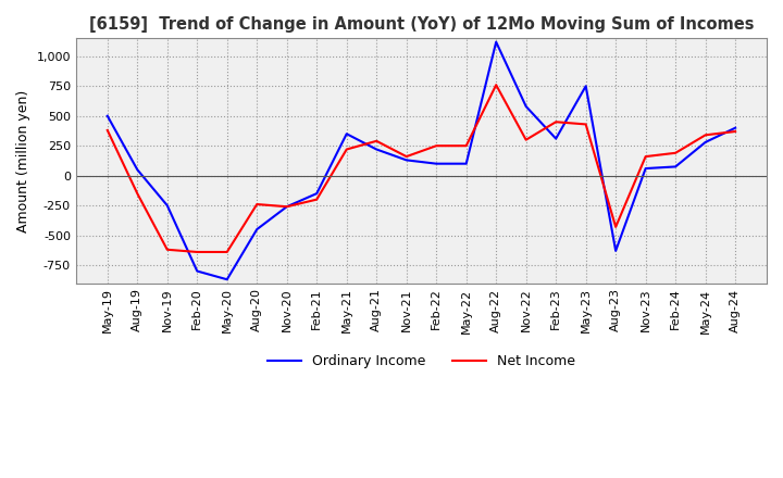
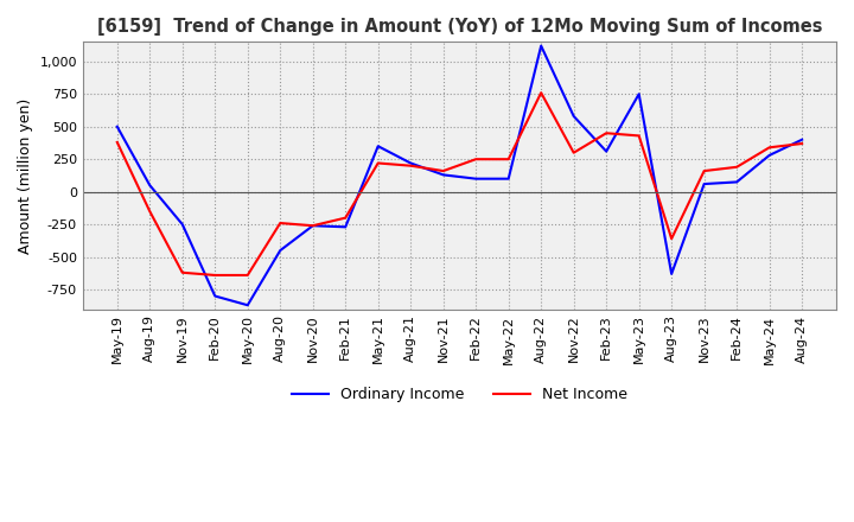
Ordinary Income/Feb-21: -150 -> -270
Net Income/Aug-21: 290 -> 200
Net Income/Aug-23: -430 -> -360
